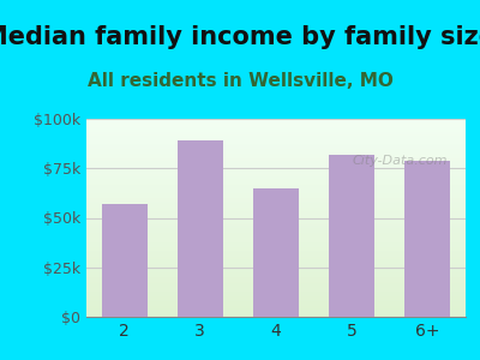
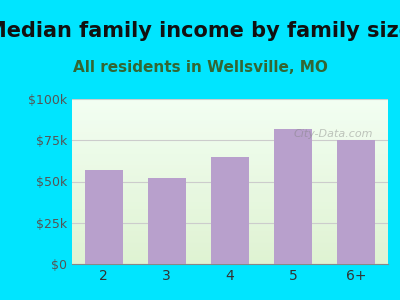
3: $89k -> $52k
6+: $79k -> $75k
